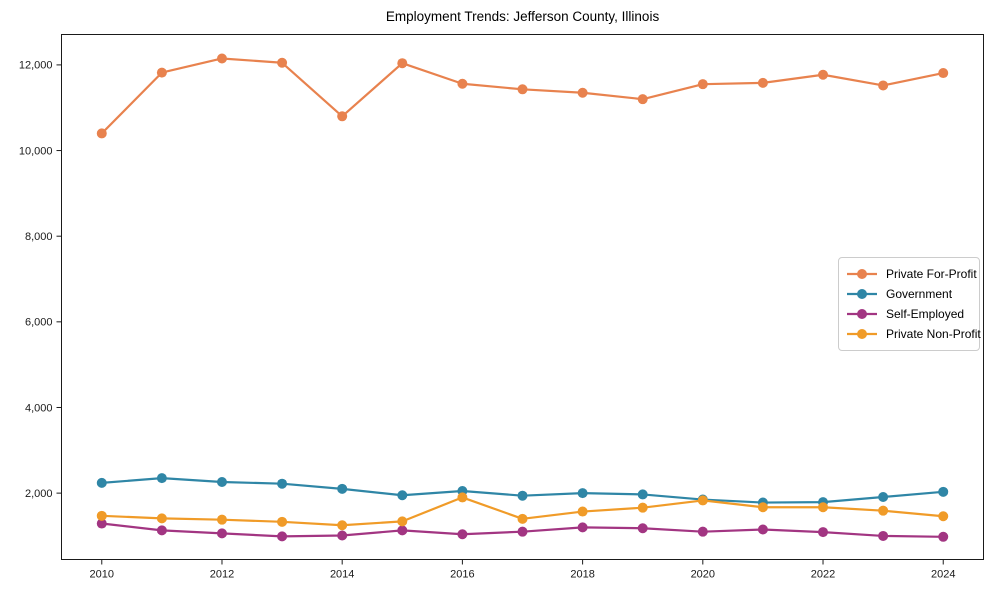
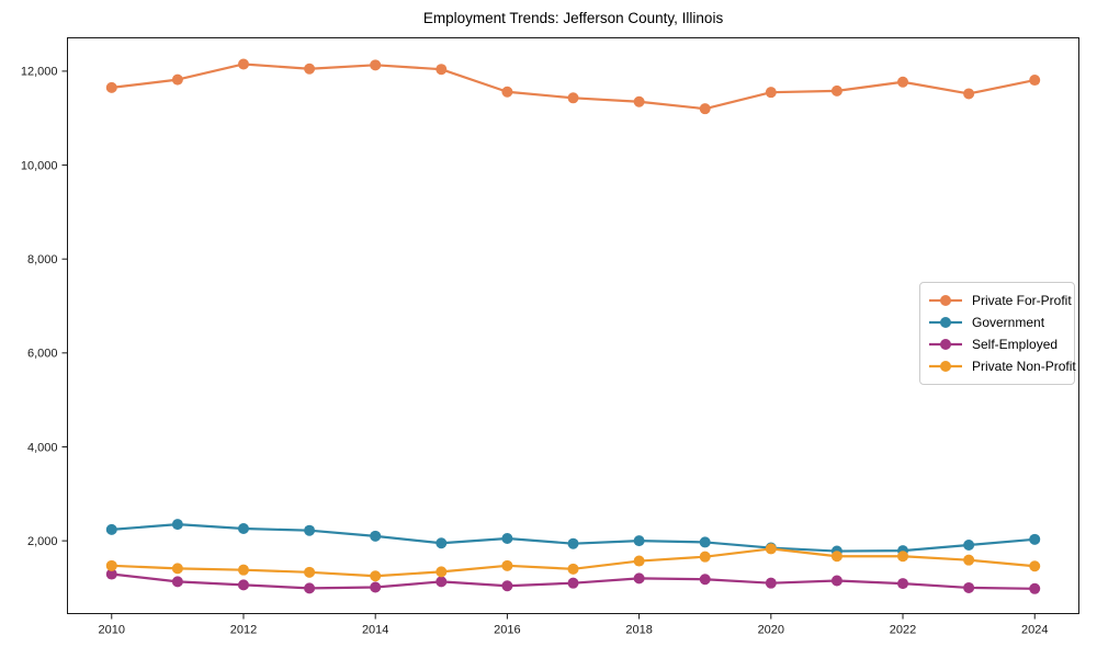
Private For-Profit/2010: 10400 -> 11600
Private For-Profit/2014: 10800 -> 12100
Private Non-Profit/2016: 1900 -> 1500
